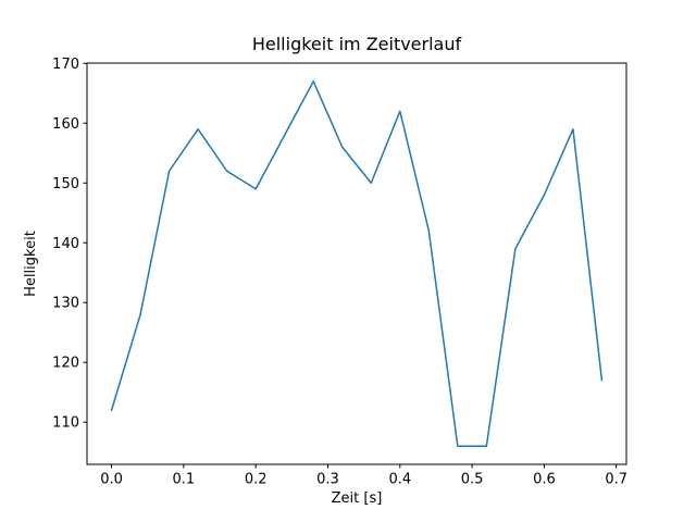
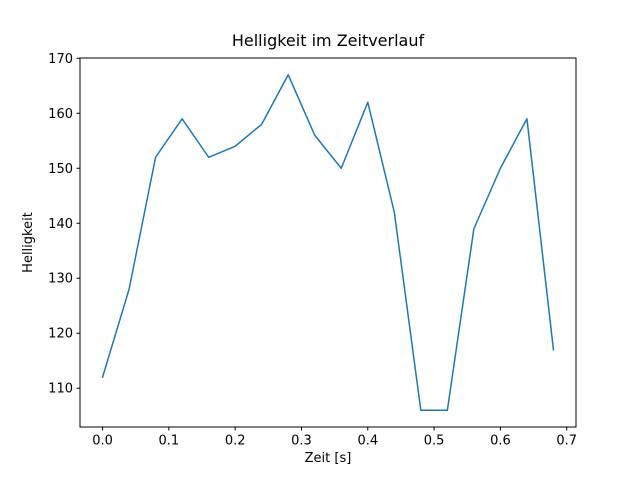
0.2: 149 -> 154
0.6: 148 -> 150
